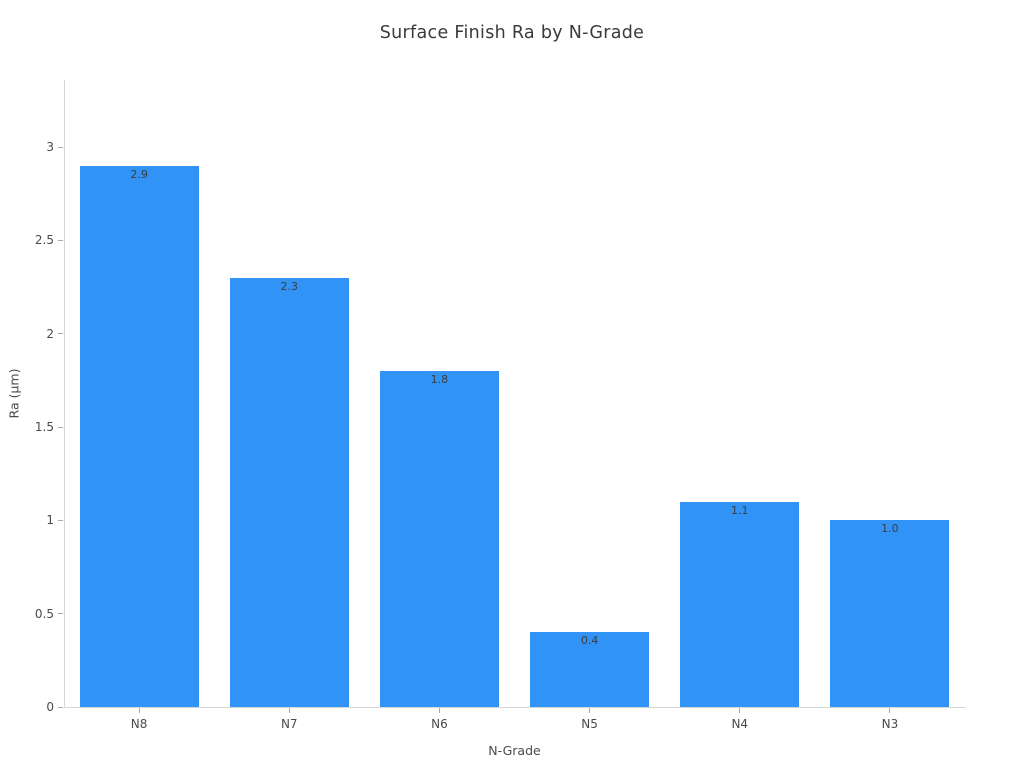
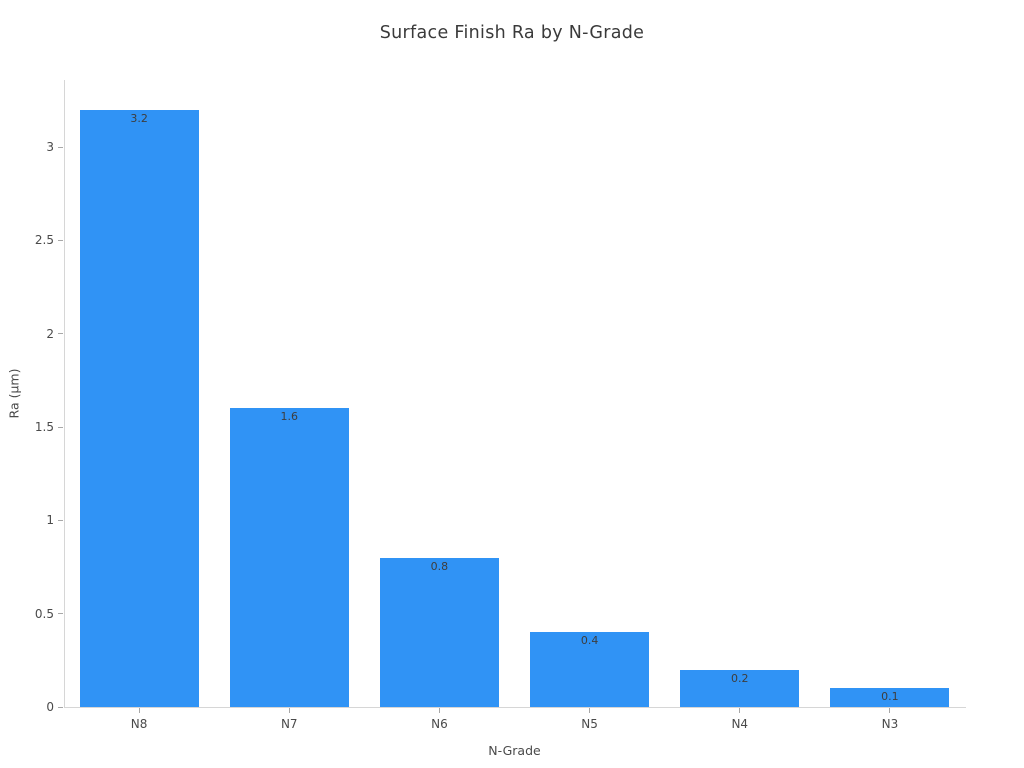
N8: 2.9 -> 3.2
N7: 2.3 -> 1.6
N6: 1.8 -> 0.8
N4: 1.1 -> 0.2
N3: 1.0 -> 0.1
